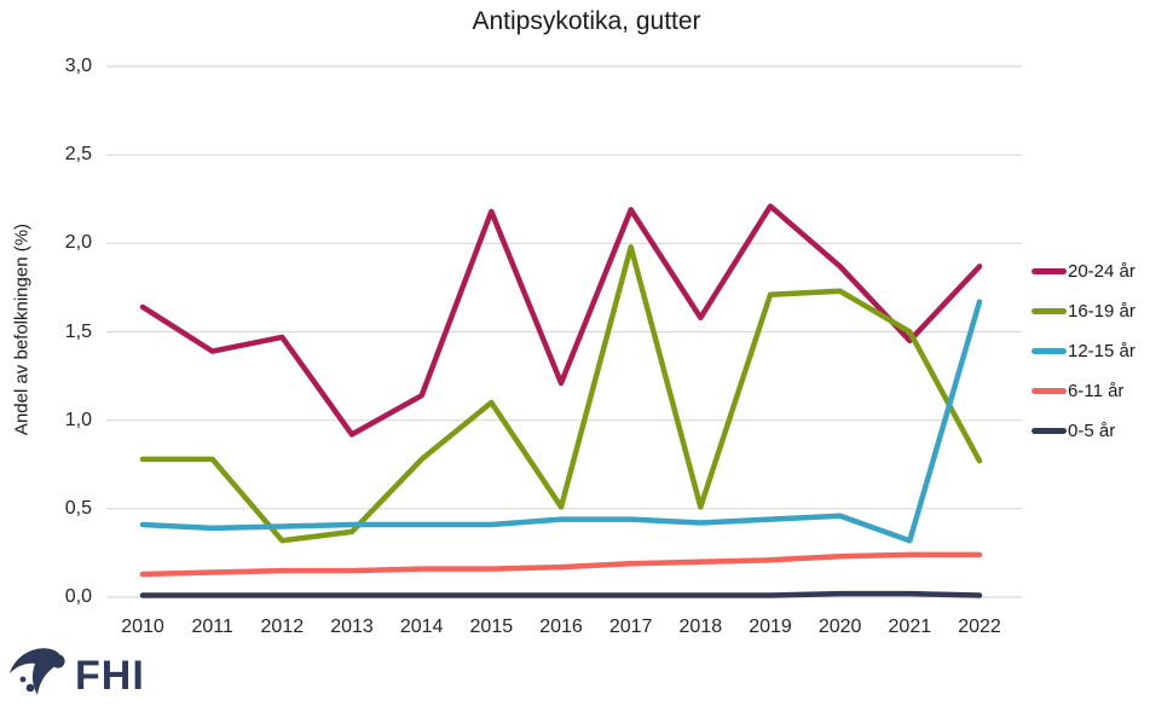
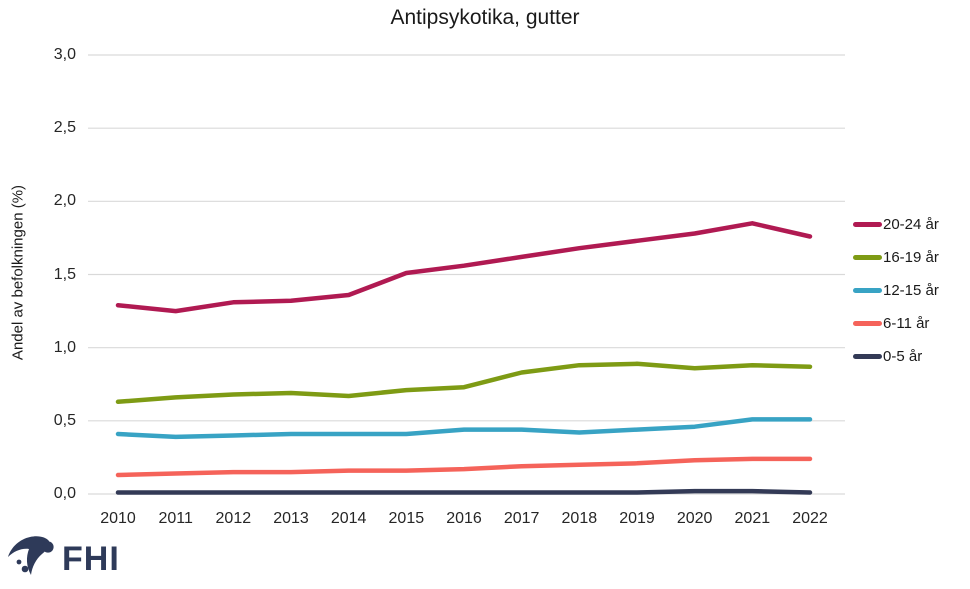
20-24 år/2010: 1,64 -> 1,29
16-19 år/2010: 0,78 -> 0,63
20-24 år/2011: 1,39 -> 1,25
16-19 år/2011: 0,78 -> 0,66
20-24 år/2012: 1,47 -> 1,31
16-19 år/2012: 0,32 -> 0,68
20-24 år/2013: 0,92 -> 1,32
16-19 år/2013: 0,37 -> 0,69
20-24 år/2014: 1,14 -> 1,36
16-19 år/2014: 0,78 -> 0,67
20-24 år/2015: 2,18 -> 1,51
16-19 år/2015: 1,10 -> 0,71
20-24 år/2016: 1,21 -> 1,56
16-19 år/2016: 0,51 -> 0,73
20-24 år/2017: 2,19 -> 1,62
16-19 år/2017: 1,98 -> 0,83
20-24 år/2018: 1,58 -> 1,68
16-19 år/2018: 0,51 -> 0,88
20-24 år/2019: 2,21 -> 1,73
16-19 år/2019: 1,71 -> 0,89
20-24 år/2020: 1,87 -> 1,78
16-19 år/2020: 1,73 -> 0,86
20-24 år/2021: 1,45 -> 1,85
16-19 år/2021: 1,50 -> 0,88
12-15 år/2021: 0,32 -> 0,51
20-24 år/2022: 1,87 -> 1,76
16-19 år/2022: 0,77 -> 0,87
12-15 år/2022: 1,67 -> 0,51
